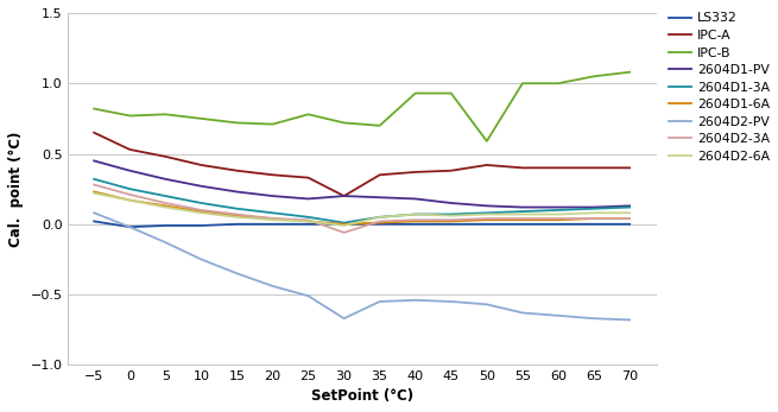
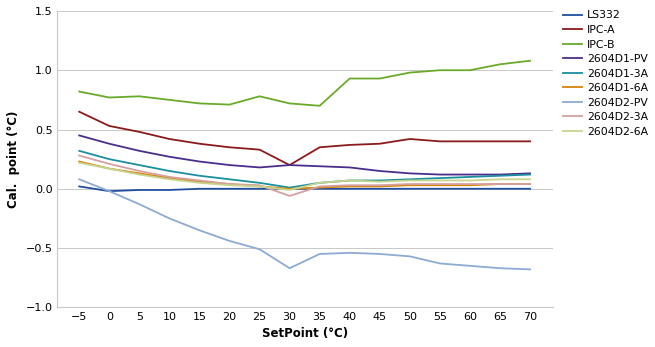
IPC-B/50: 0.59 -> 0.98
